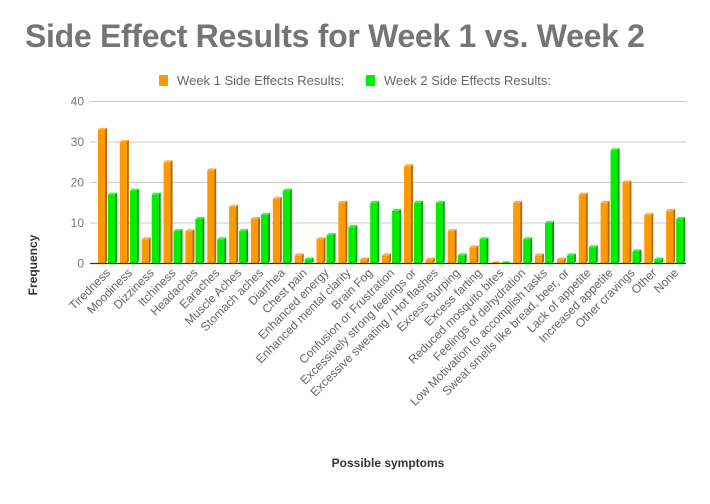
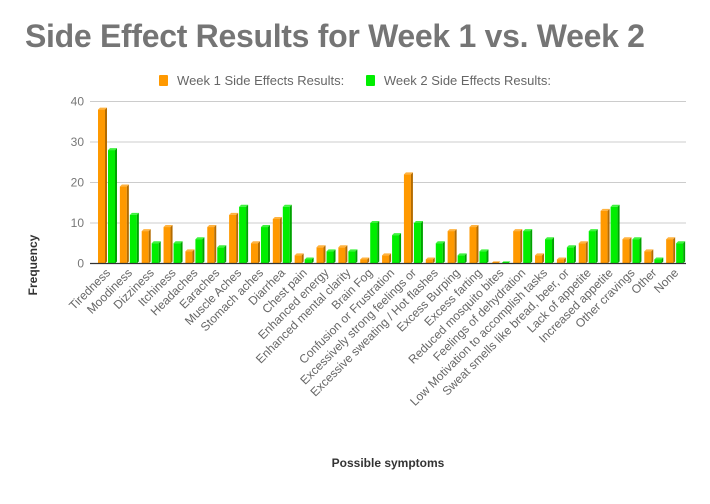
Week 1 Side Effects Results:/Tiredness: 33 -> 38
Week 2 Side Effects Results:/Tiredness: 17 -> 28
Week 1 Side Effects Results:/Moodiness: 30 -> 19
Week 2 Side Effects Results:/Moodiness: 18 -> 12
Week 1 Side Effects Results:/Dizziness: 6 -> 8
Week 2 Side Effects Results:/Dizziness: 17 -> 5
Week 1 Side Effects Results:/Itchiness: 25 -> 9
Week 2 Side Effects Results:/Itchiness: 8 -> 5
Week 1 Side Effects Results:/Headaches: 8 -> 3
Week 2 Side Effects Results:/Headaches: 11 -> 6
Week 1 Side Effects Results:/Earaches: 23 -> 9
Week 2 Side Effects Results:/Earaches: 6 -> 4
Week 1 Side Effects Results:/Muscle Aches: 14 -> 12
Week 2 Side Effects Results:/Muscle Aches: 8 -> 14
Week 1 Side Effects Results:/Stomach aches: 11 -> 5
Week 2 Side Effects Results:/Stomach aches: 12 -> 9
Week 1 Side Effects Results:/Diarrhea: 16 -> 11
Week 2 Side Effects Results:/Diarrhea: 18 -> 14
Week 1 Side Effects Results:/Enhanced energy: 6 -> 4
Week 2 Side Effects Results:/Enhanced energy: 7 -> 3
Week 1 Side Effects Results:/Enhanced mental clarity: 15 -> 4
Week 2 Side Effects Results:/Enhanced mental clarity: 9 -> 3
Week 2 Side Effects Results:/Brain Fog: 15 -> 10
Week 2 Side Effects Results:/Confusion or Frustration: 13 -> 7
Week 1 Side Effects Results:/Excessively strong feelings or: 24 -> 22
Week 2 Side Effects Results:/Excessively strong feelings or: 15 -> 10
Week 2 Side Effects Results:/Excessive sweating / Hot flashes: 15 -> 5
Week 1 Side Effects Results:/Excess farting: 4 -> 9
Week 2 Side Effects Results:/Excess farting: 6 -> 3
Week 1 Side Effects Results:/Feelings of dehydration: 15 -> 8
Week 2 Side Effects Results:/Feelings of dehydration: 6 -> 8
Week 2 Side Effects Results:/Low Motivation to accomplish tasks: 10 -> 6
Week 2 Side Effects Results:/Sweat smells like bread, beer, or: 2 -> 4
Week 1 Side Effects Results:/Lack of appetite: 17 -> 5
Week 2 Side Effects Results:/Lack of appetite: 4 -> 8
Week 1 Side Effects Results:/Increased appetite: 15 -> 13
Week 2 Side Effects Results:/Increased appetite: 28 -> 14
Week 1 Side Effects Results:/Other cravings: 20 -> 6
Week 2 Side Effects Results:/Other cravings: 3 -> 6
Week 1 Side Effects Results:/Other: 12 -> 3
Week 1 Side Effects Results:/None: 13 -> 6
Week 2 Side Effects Results:/None: 11 -> 5
